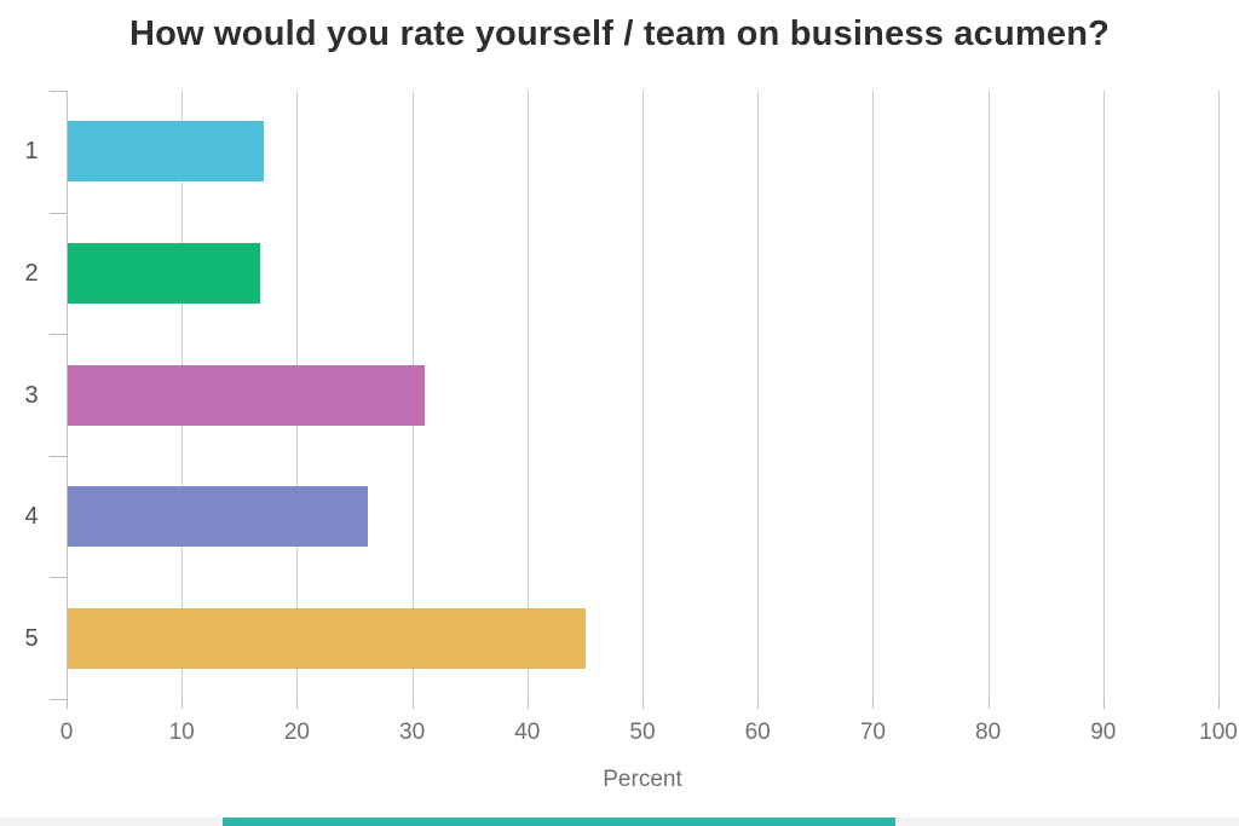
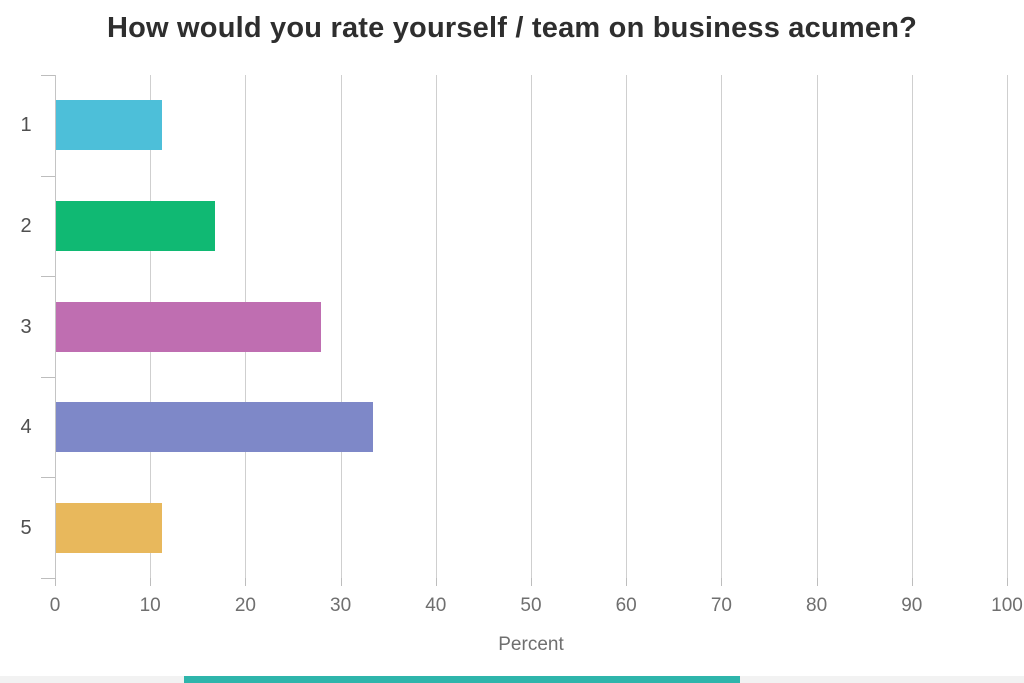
1: 17 -> 11
3: 31 -> 28
4: 26 -> 33
5: 45 -> 11
